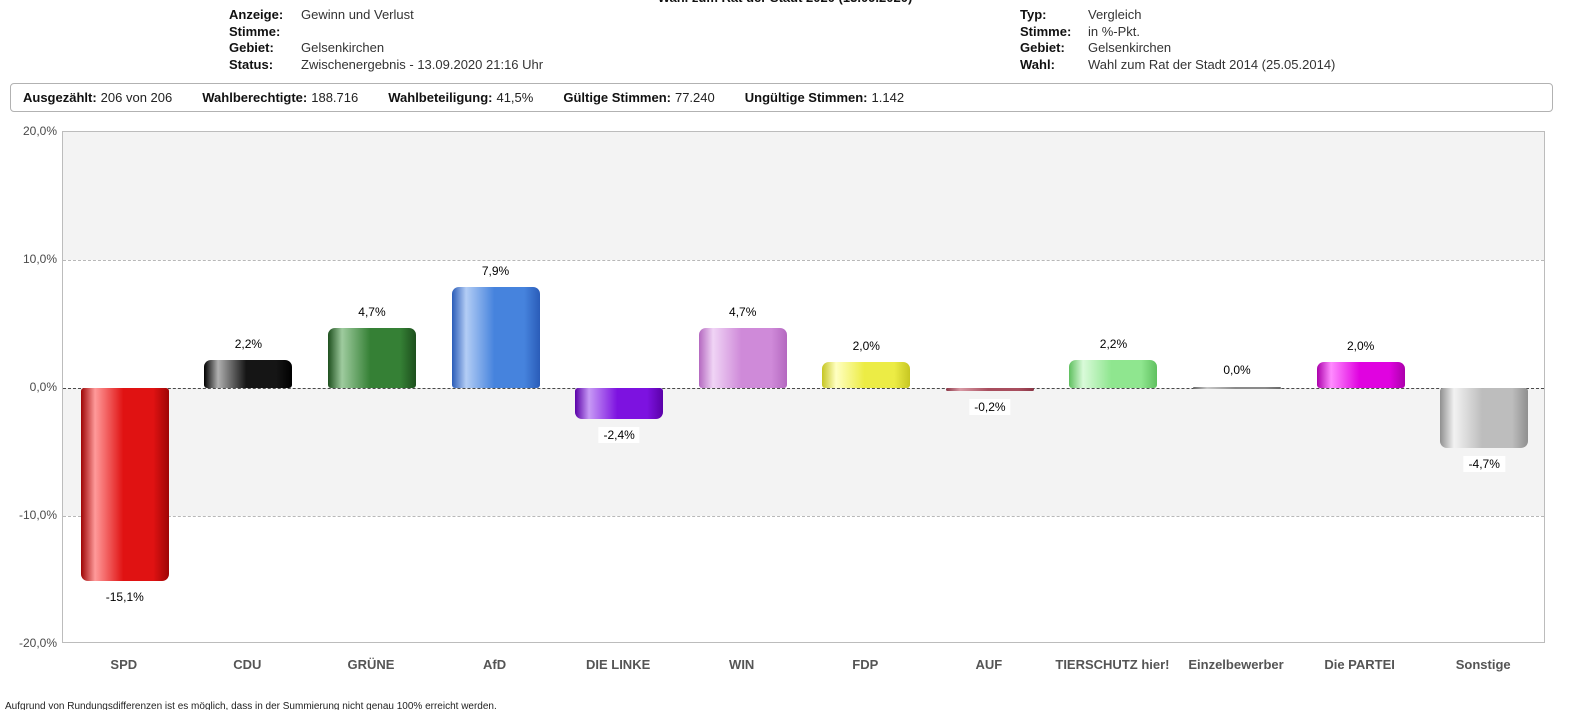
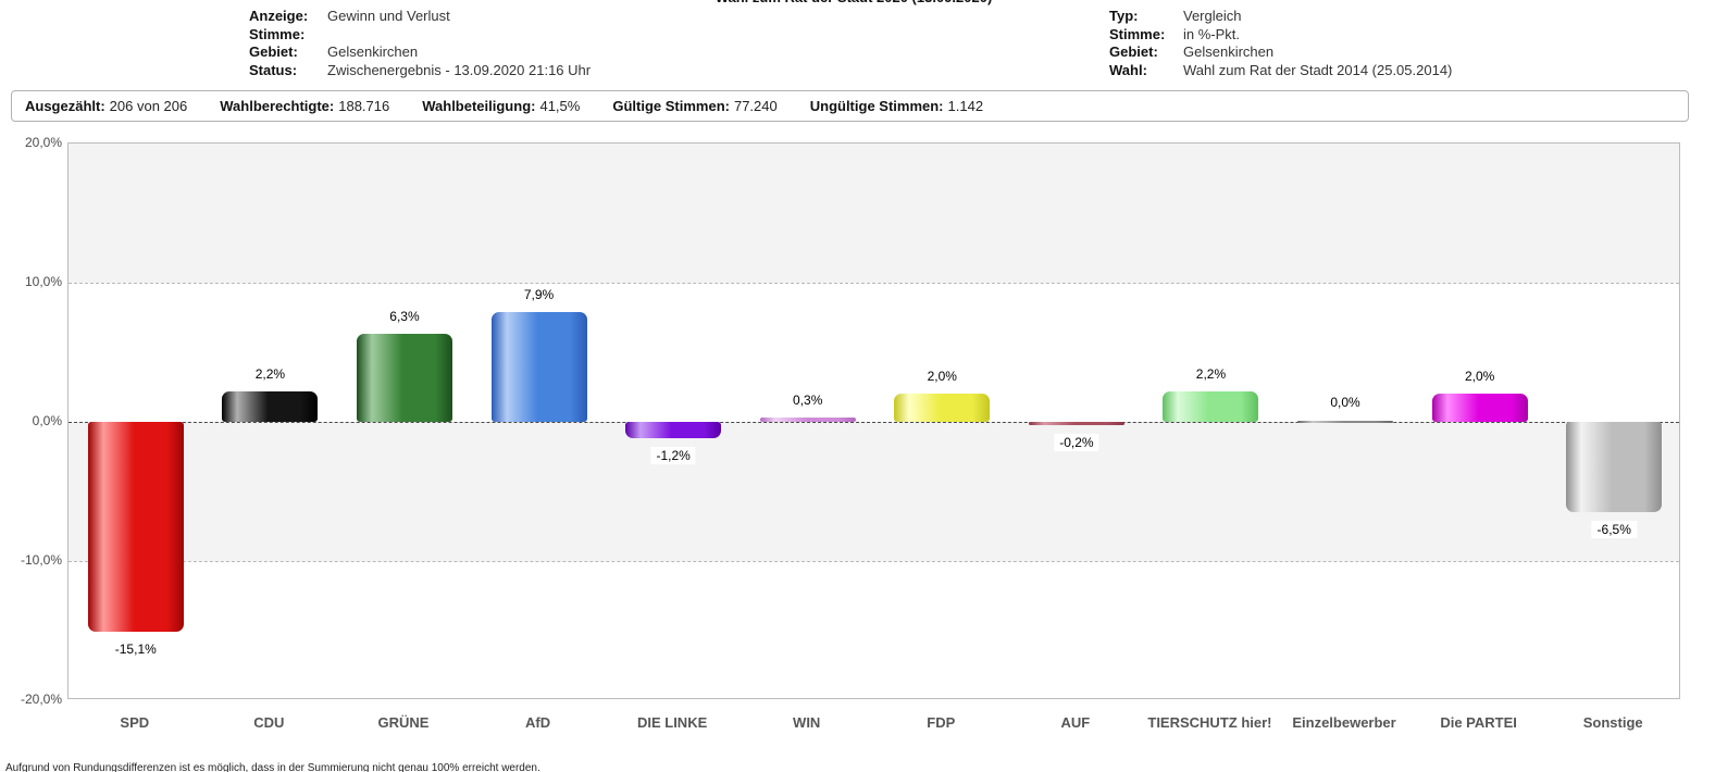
GRÜNE: 4,7% -> 6,3%
DIE LINKE: -2,4% -> -1,2%
WIN: 4,7% -> 0,3%
Sonstige: -4,7% -> -6,5%
